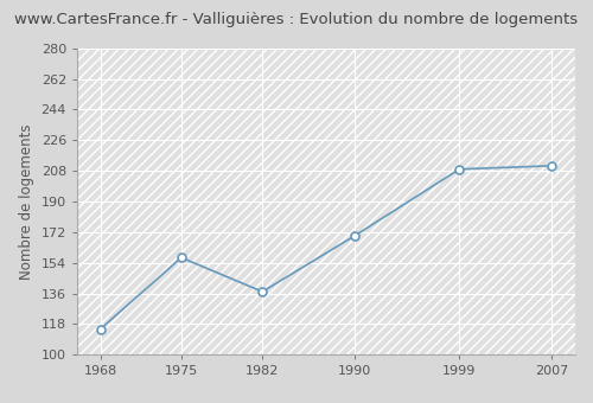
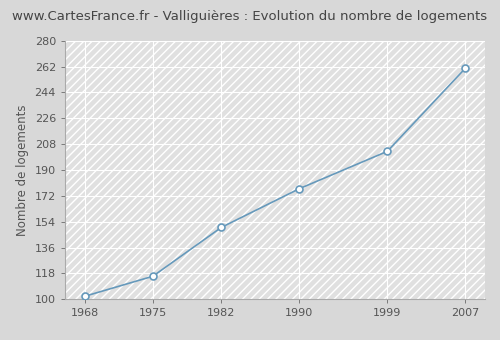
1968: 115 -> 102
1975: 157 -> 116
1982: 137 -> 150
1990: 170 -> 177
1999: 209 -> 203
2007: 211 -> 261
